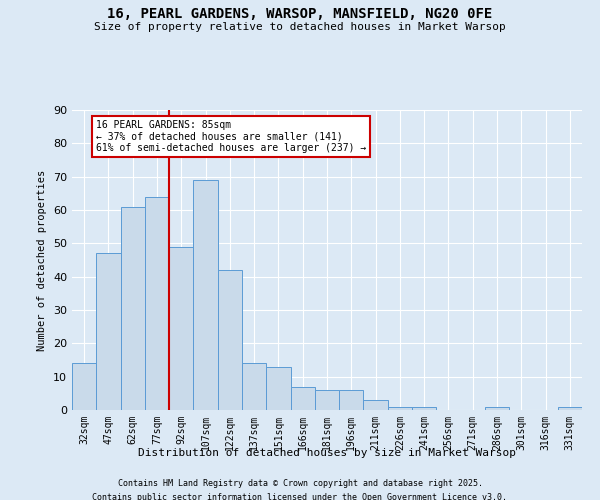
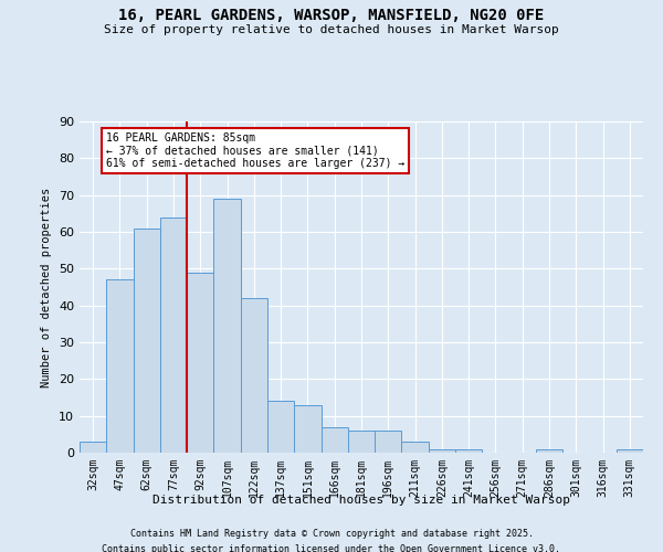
32sqm: 14 -> 3
